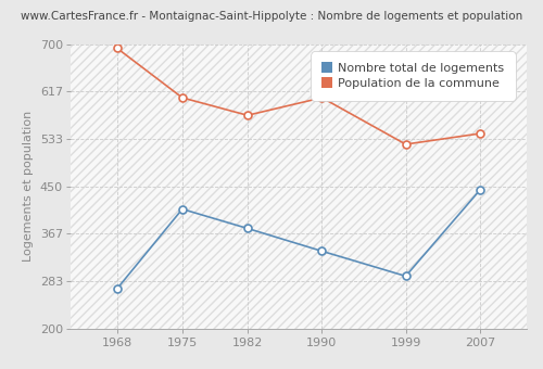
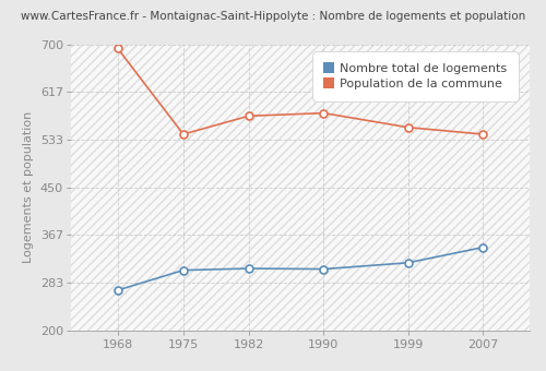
Nombre total de logements/1975: 410 -> 305
Population de la commune/1975: 606 -> 543
Nombre total de logements/1982: 376 -> 308
Nombre total de logements/1990: 336 -> 307
Population de la commune/1990: 606 -> 580
Nombre total de logements/1999: 292 -> 318
Population de la commune/1999: 524 -> 555
Nombre total de logements/2007: 444 -> 345
